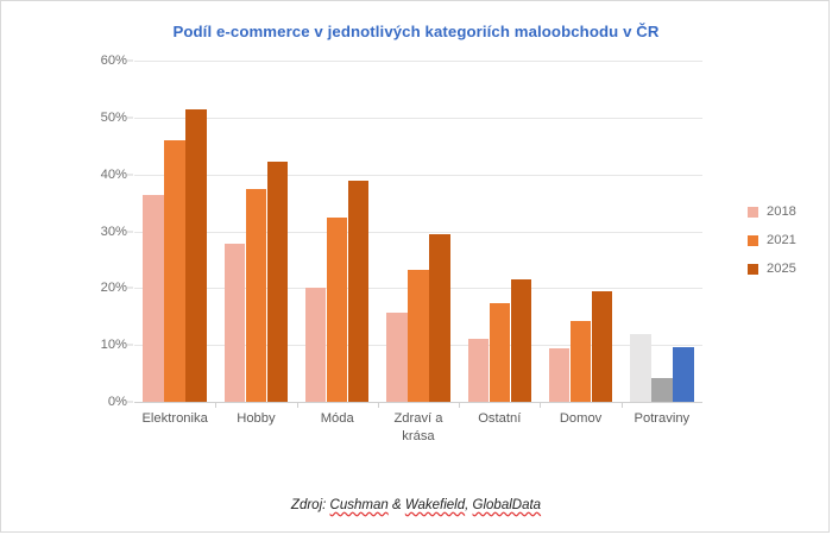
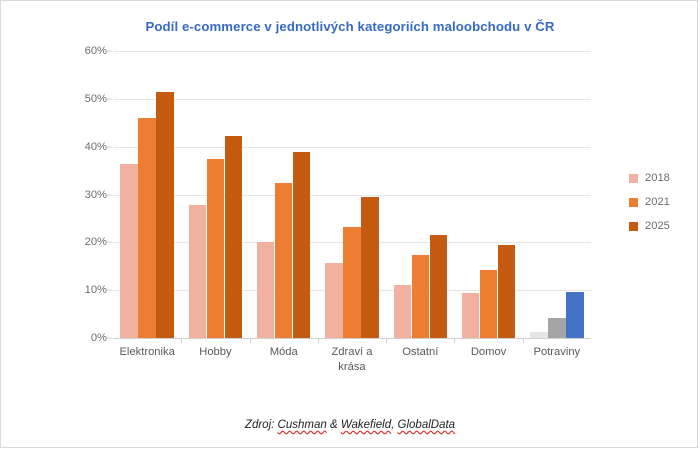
2018/Potraviny: 12% -> 1%
